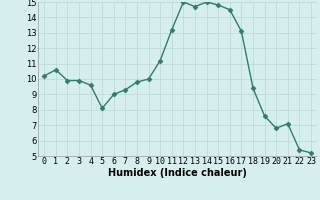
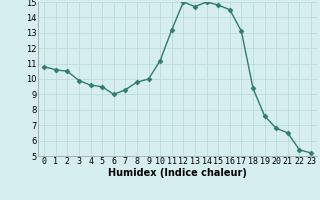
0: 10.2 -> 10.8
2: 9.9 -> 10.5
5: 8.1 -> 9.5
21: 7.1 -> 6.5
